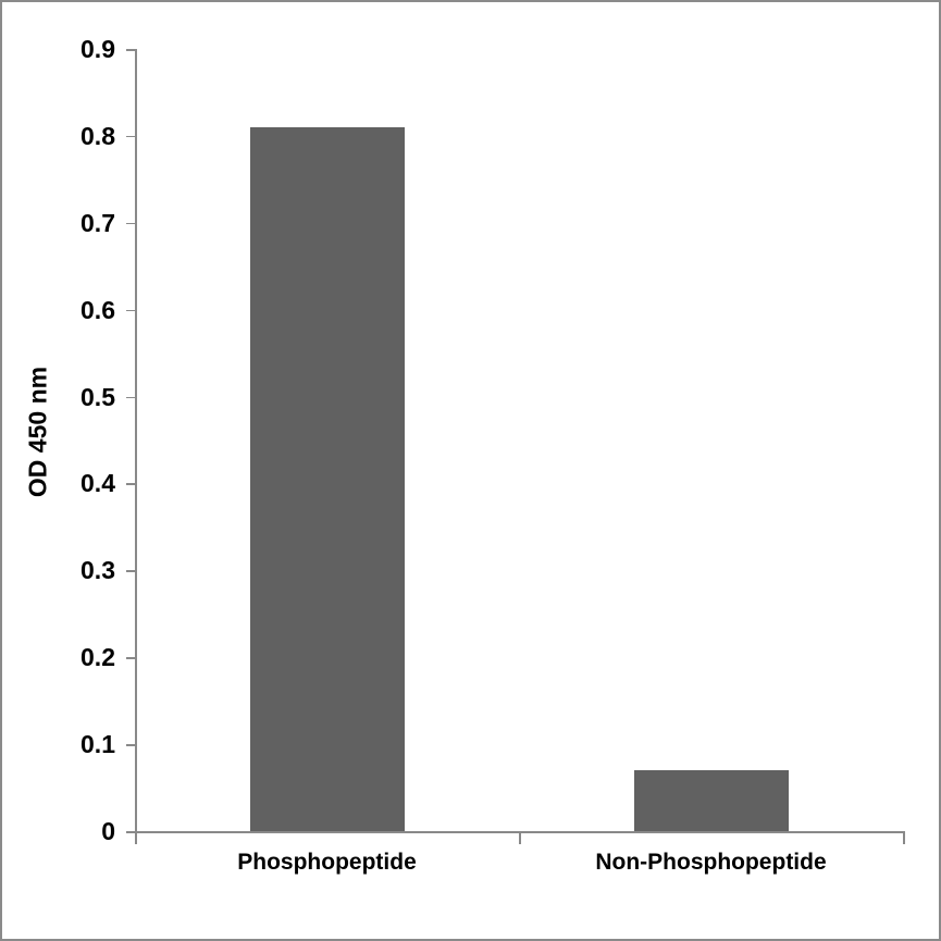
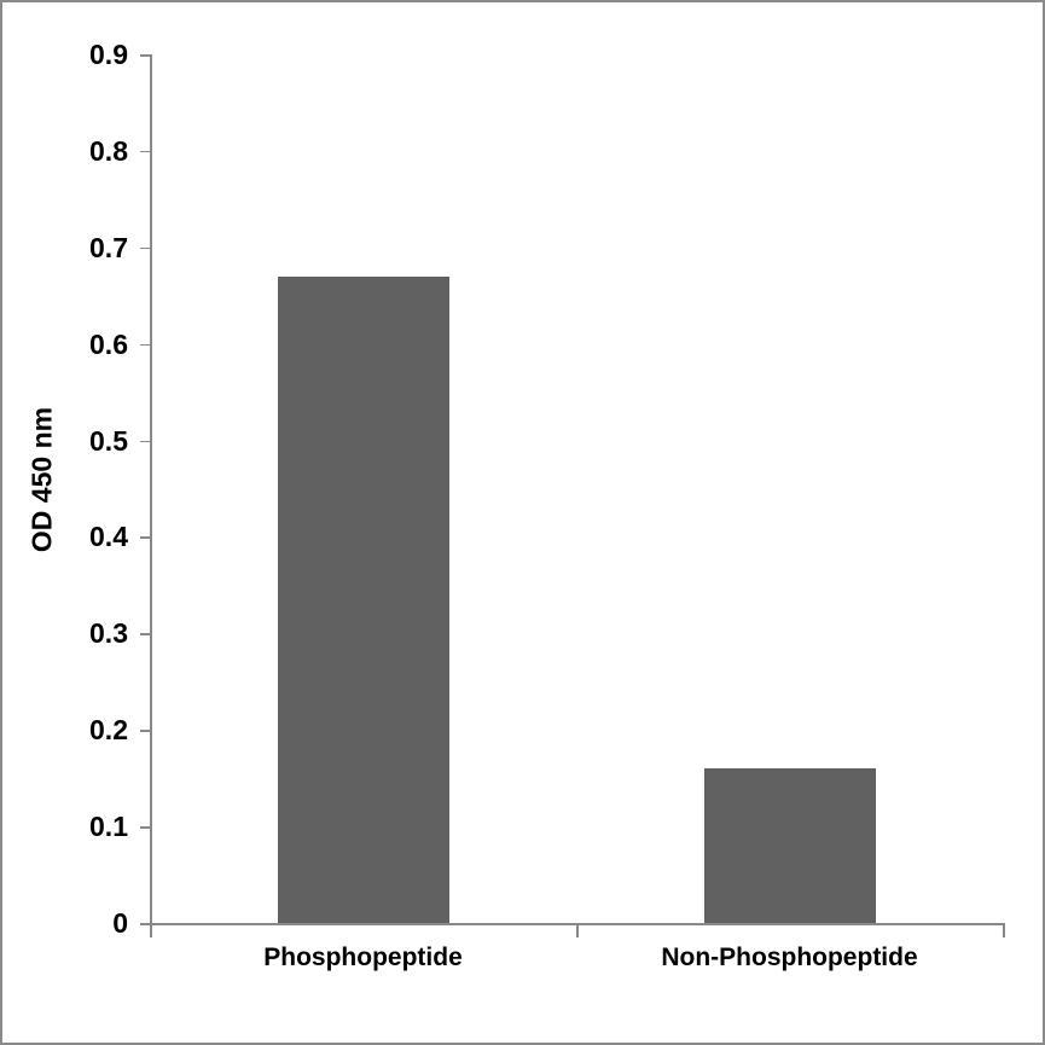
Phosphopeptide: 0.81 -> 0.67
Non-Phosphopeptide: 0.07 -> 0.16
